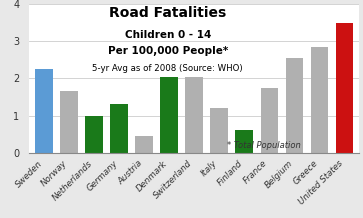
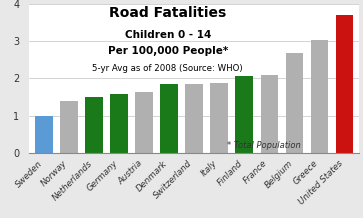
Sweden: 2.25 -> 1.00
Norway: 1.65 -> 1.40
Netherlands: 1.00 -> 1.50
Germany: 1.30 -> 1.57
Austria: 0.45 -> 1.63
Denmark: 2.05 -> 1.85
Switzerland: 2.05 -> 1.85
Italy: 1.20 -> 1.87
Finland: 0.60 -> 2.06
France: 1.75 -> 2.10
Belgium: 2.55 -> 2.70
Greece: 2.85 -> 3.05
United States: 3.50 -> 3.70
